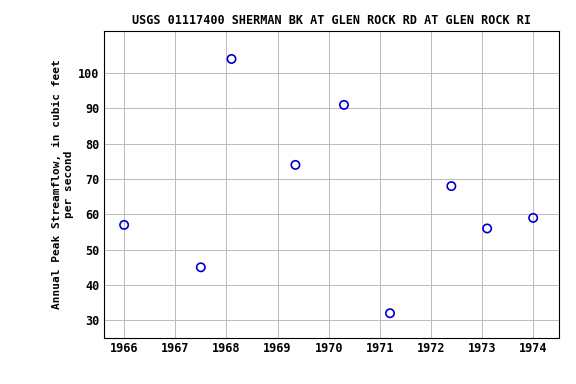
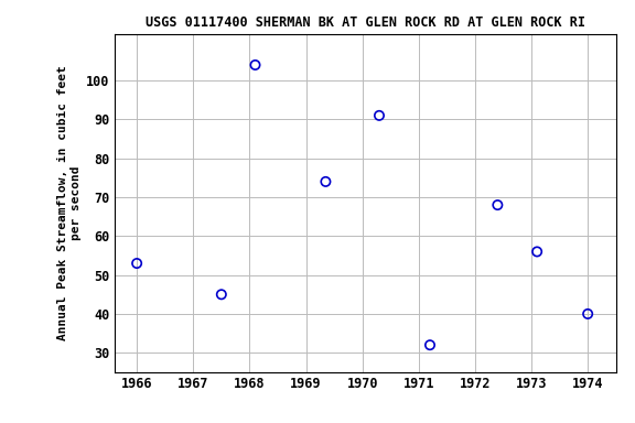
1966: 57 -> 53
1974: 59 -> 40
